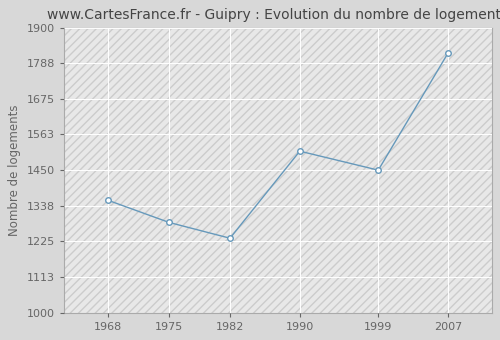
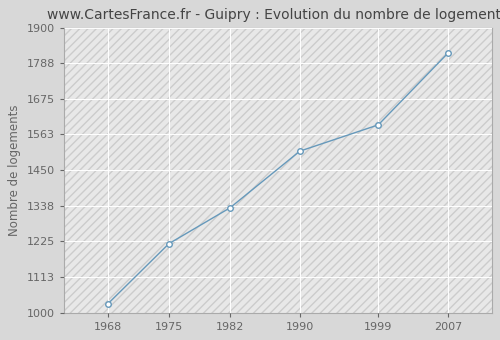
1968: 1355 -> 1028
1975: 1285 -> 1218
1982: 1235 -> 1331
1999: 1450 -> 1593
